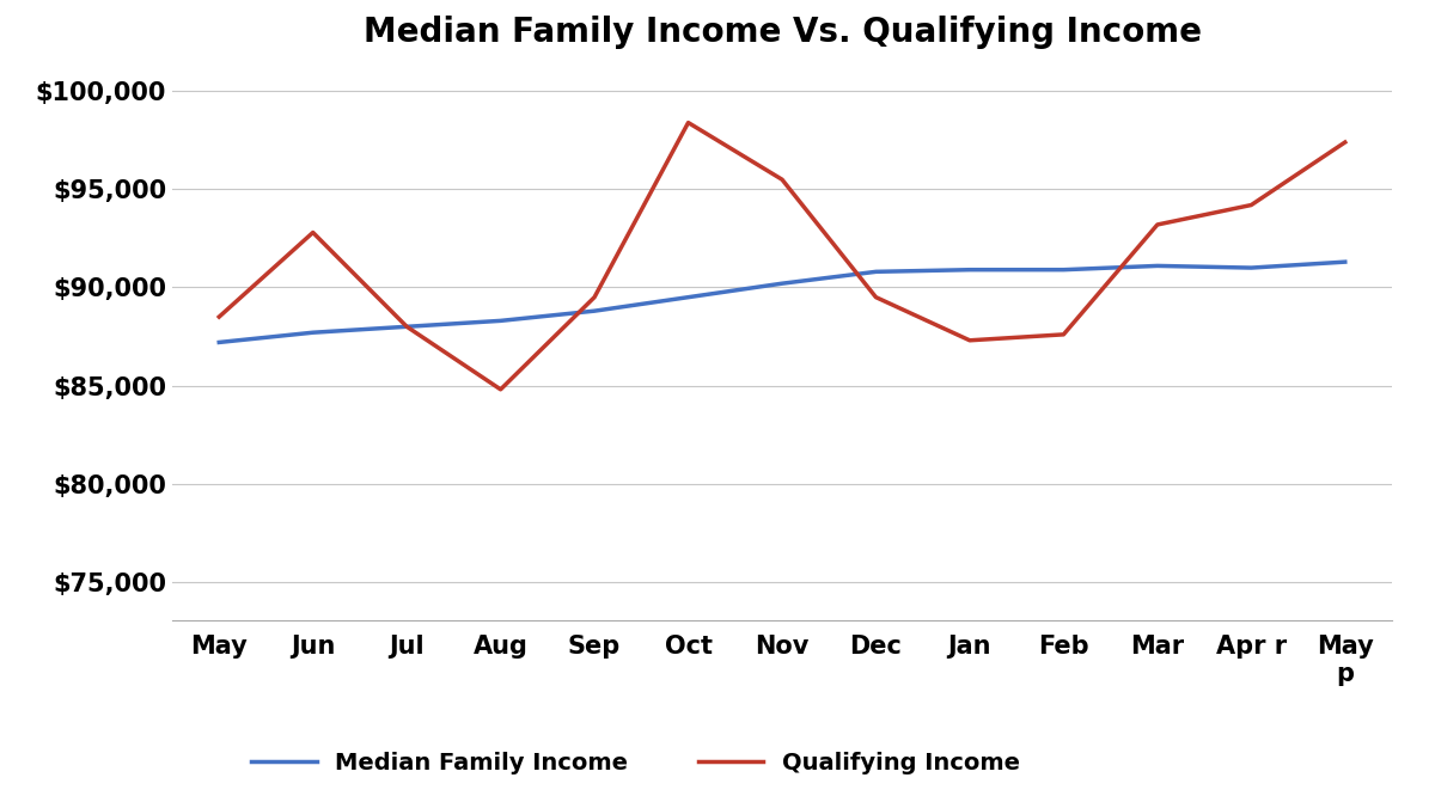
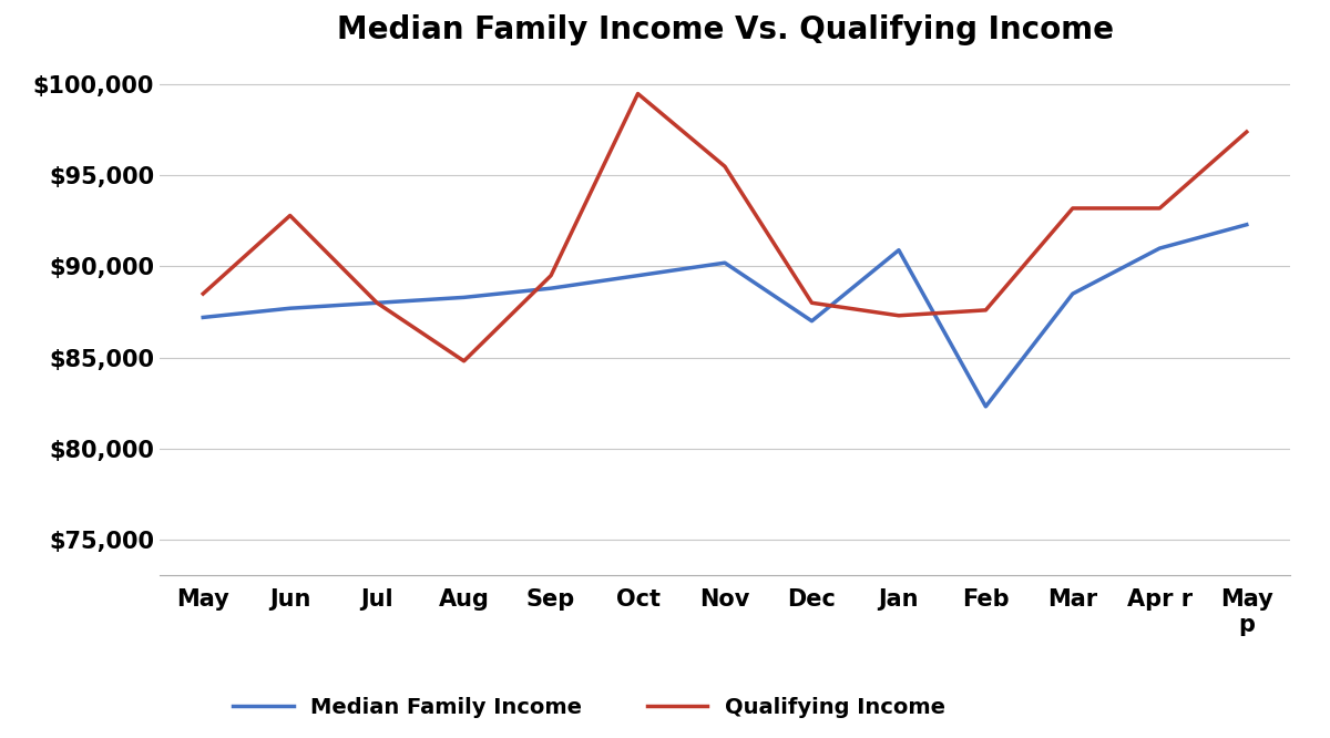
Qualifying Income/Oct: $98,400 -> $99,500
Median Family Income/Dec: $90,800 -> $87,000
Qualifying Income/Dec: $89,500 -> $88,000
Median Family Income/Feb: $90,900 -> $82,300
Median Family Income/Mar: $91,100 -> $88,500
Qualifying Income/Apr r: $94,200 -> $93,200
Median Family Income/May p: $91,300 -> $92,300
